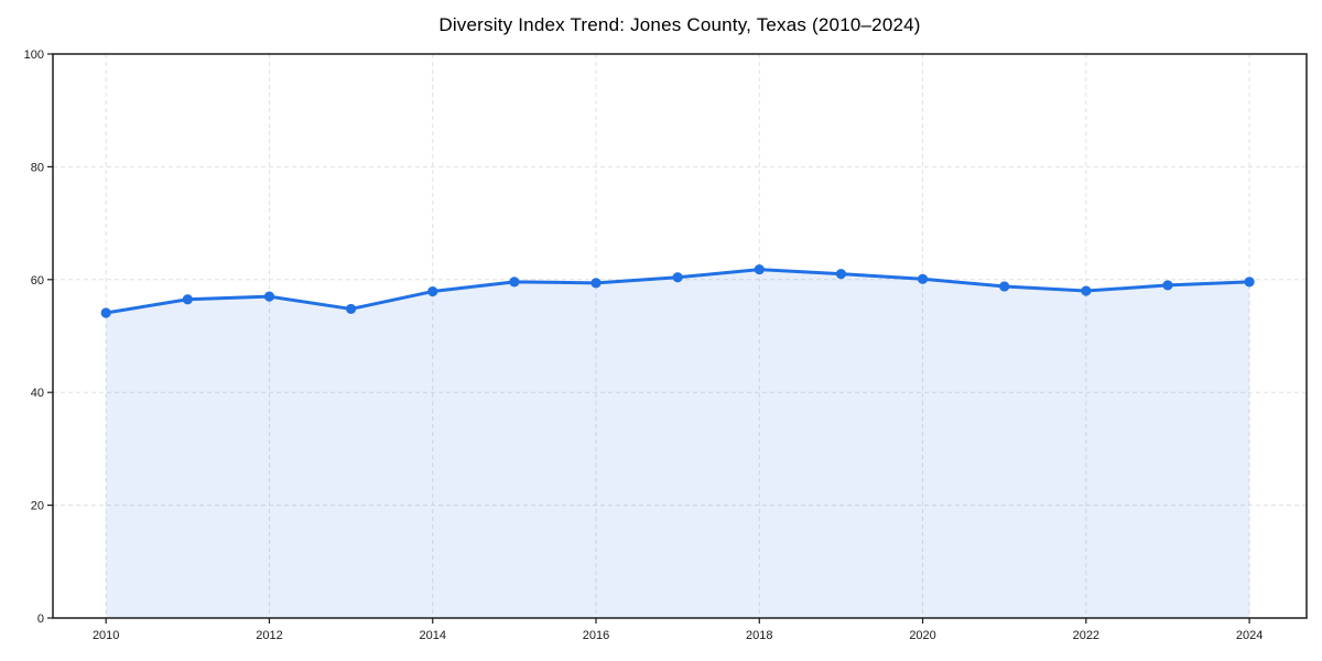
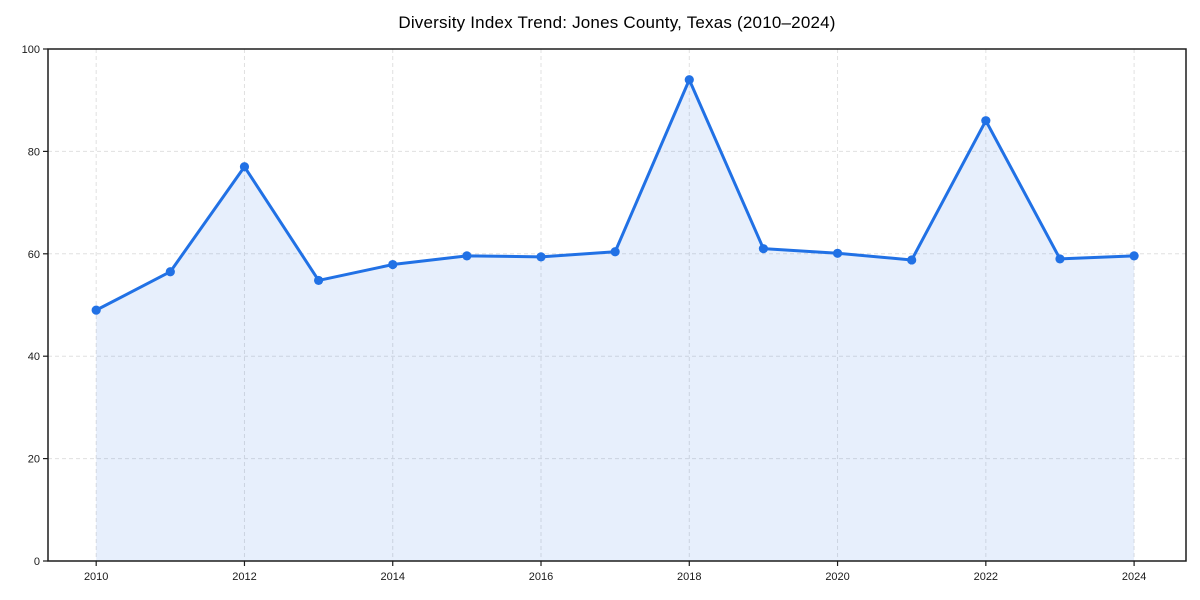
2010: 54 -> 49
2012: 57 -> 77
2018: 62 -> 94
2022: 58 -> 86
